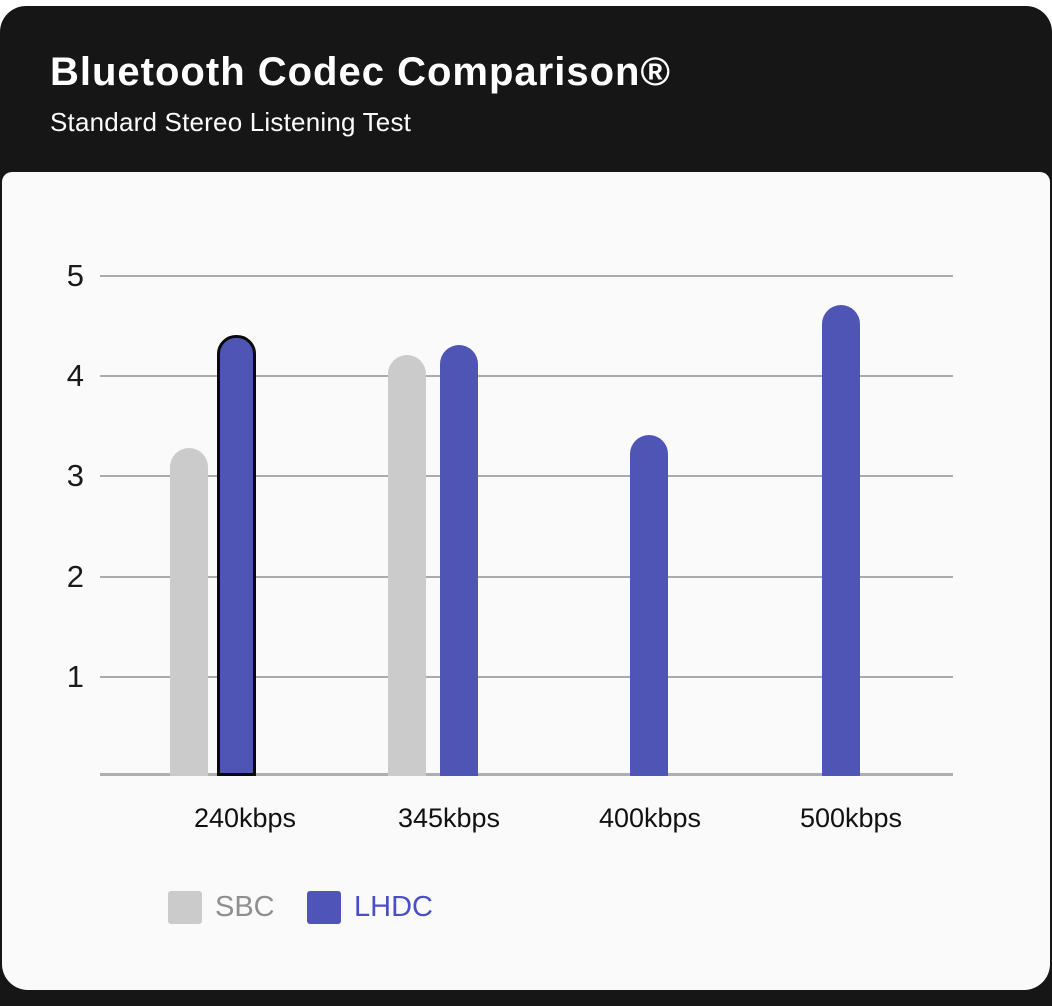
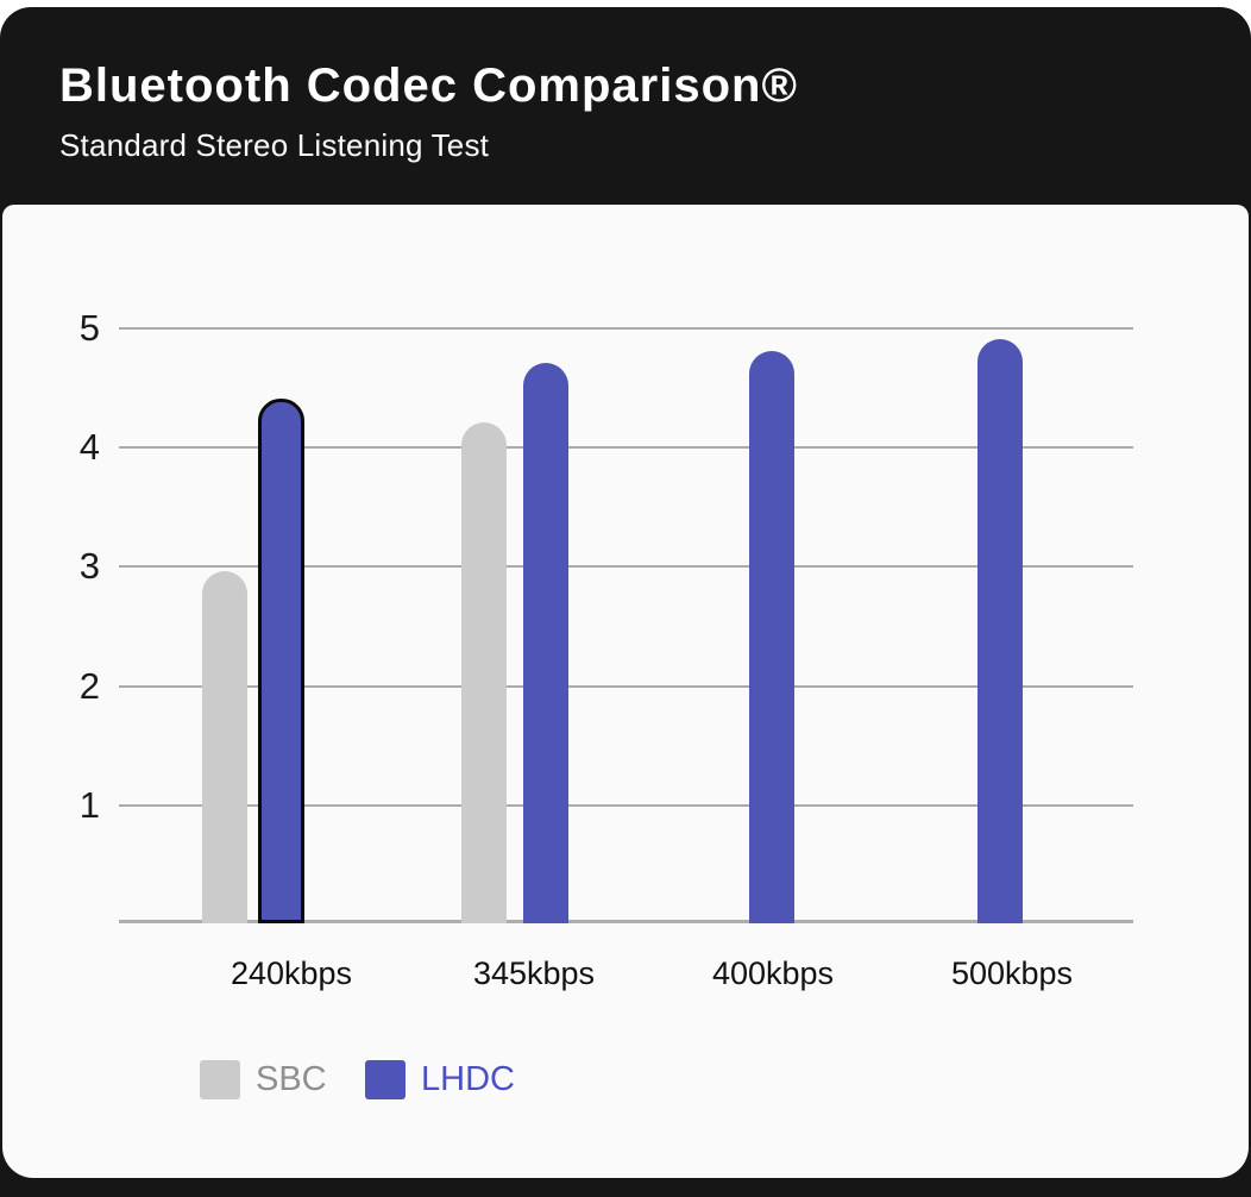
SBC/240kbps: 3.27 -> 2.95
LHDC/345kbps: 4.3 -> 4.7
LHDC/400kbps: 3.4 -> 4.8
LHDC/500kbps: 4.7 -> 4.9
